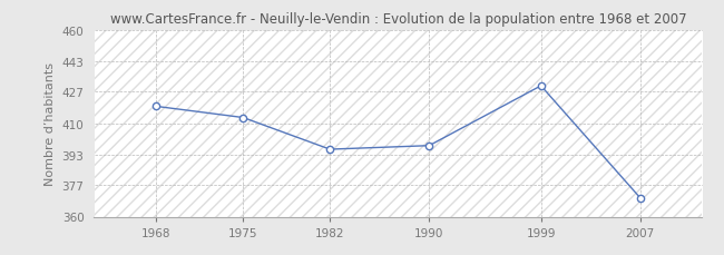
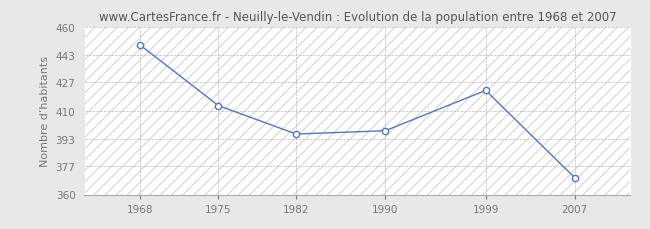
1968: 419 -> 449
1999: 430 -> 422
